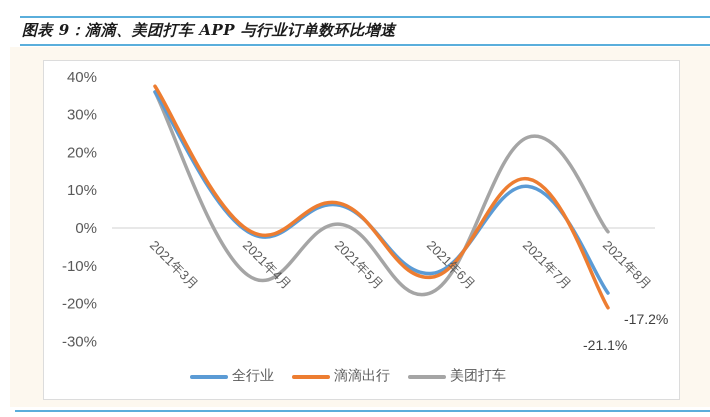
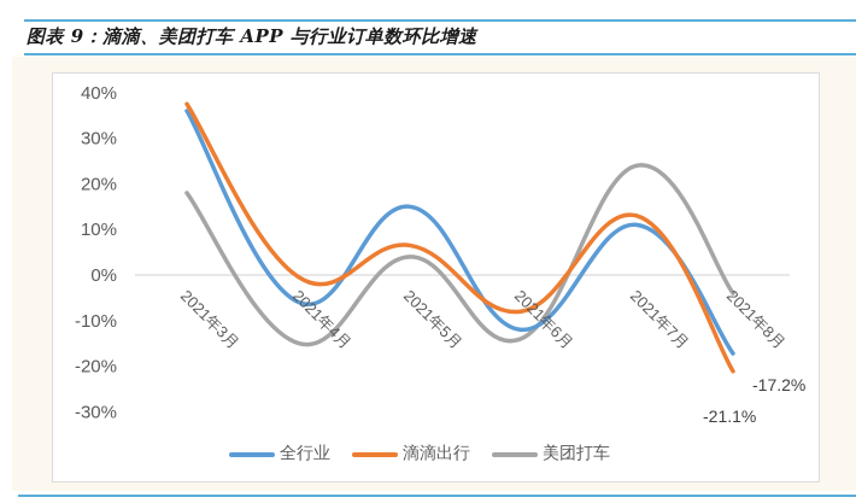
美团打车/2021年3月: 36% -> 18%
全行业/2021年4月: -1% -> -6%
美团打车/2021年4月: -12% -> -15%
全行业/2021年5月: 6% -> 15%
美团打车/2021年5月: 1% -> 4%
滴滴出行/2021年6月: -13% -> -8%
美团打车/2021年6月: -17% -> -14%
美团打车/2021年8月: -1% -> -4%
